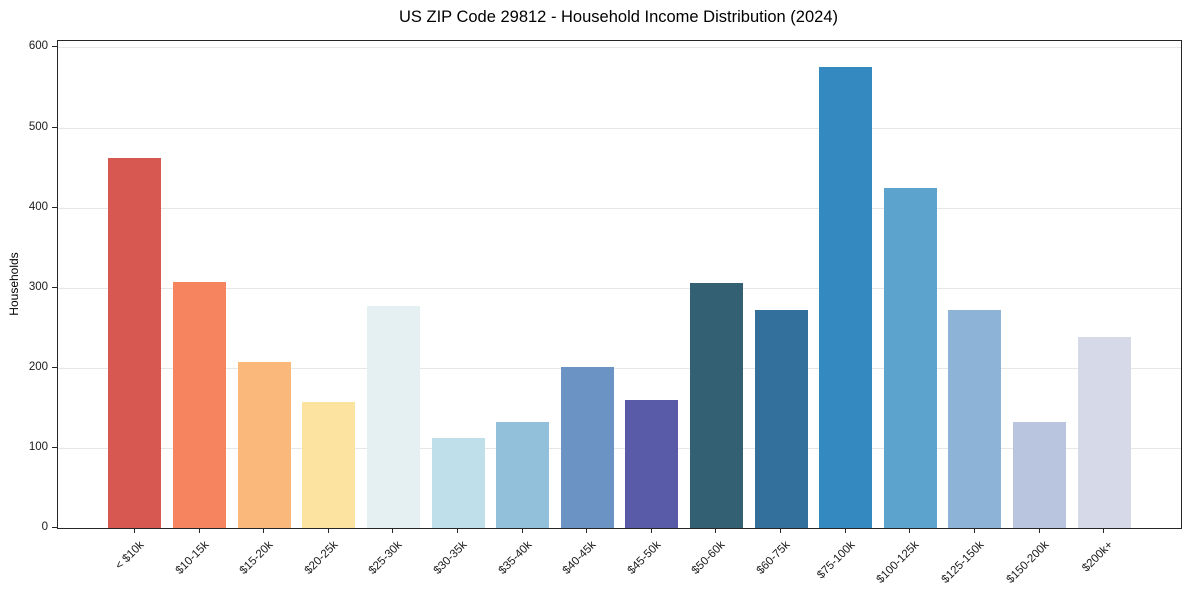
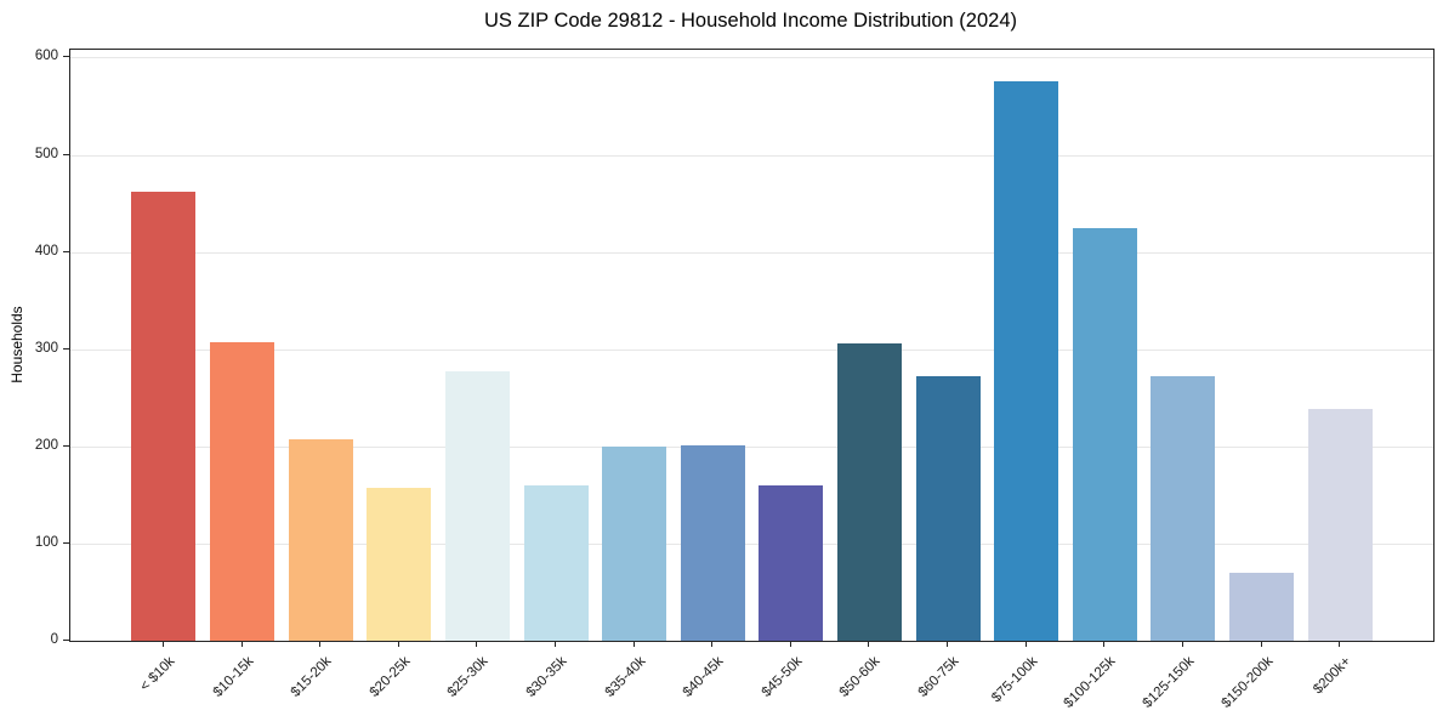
$30-35k: 110 -> 160
$35-40k: 130 -> 200
$150-200k: 130 -> 70
